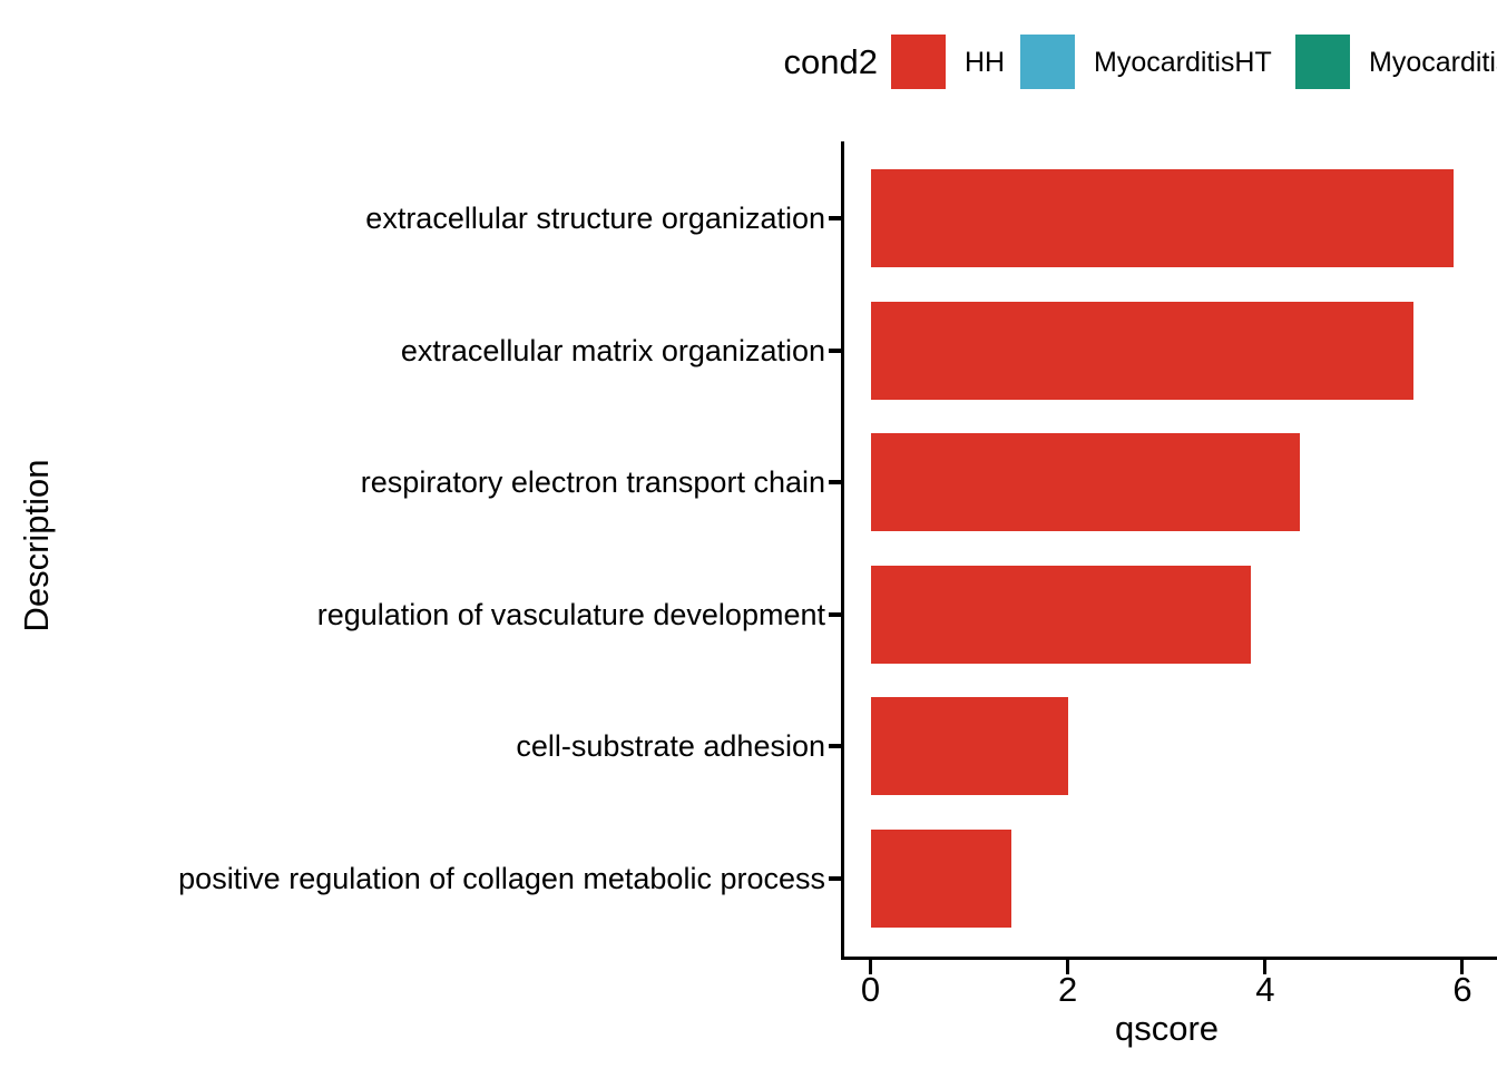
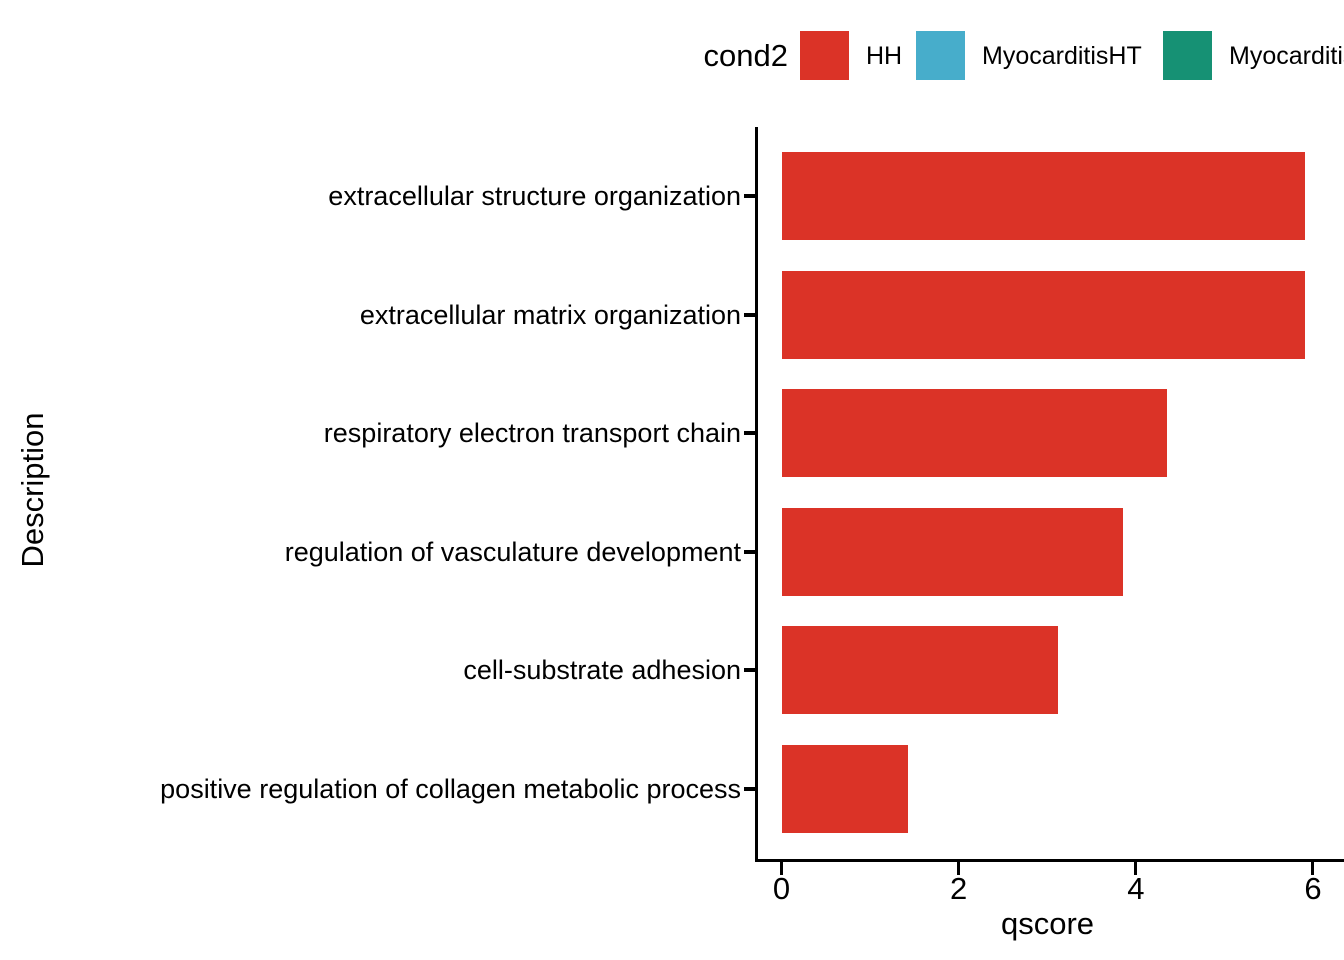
extracellular matrix organization: 5.5 -> 5.9
cell-substrate adhesion: 2.0 -> 3.1
